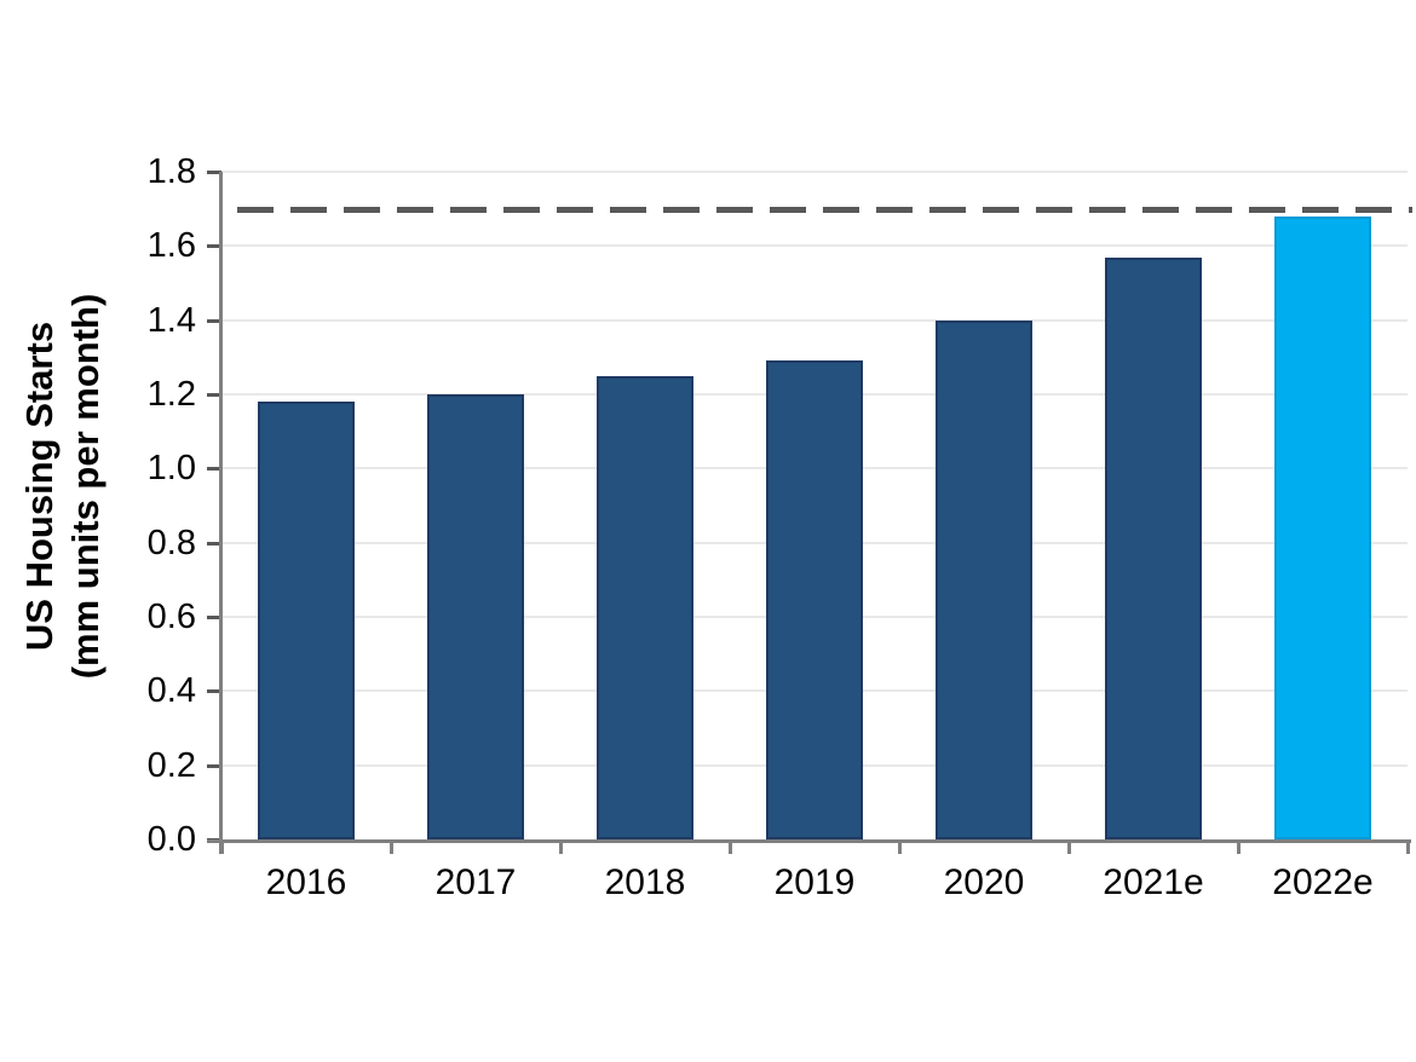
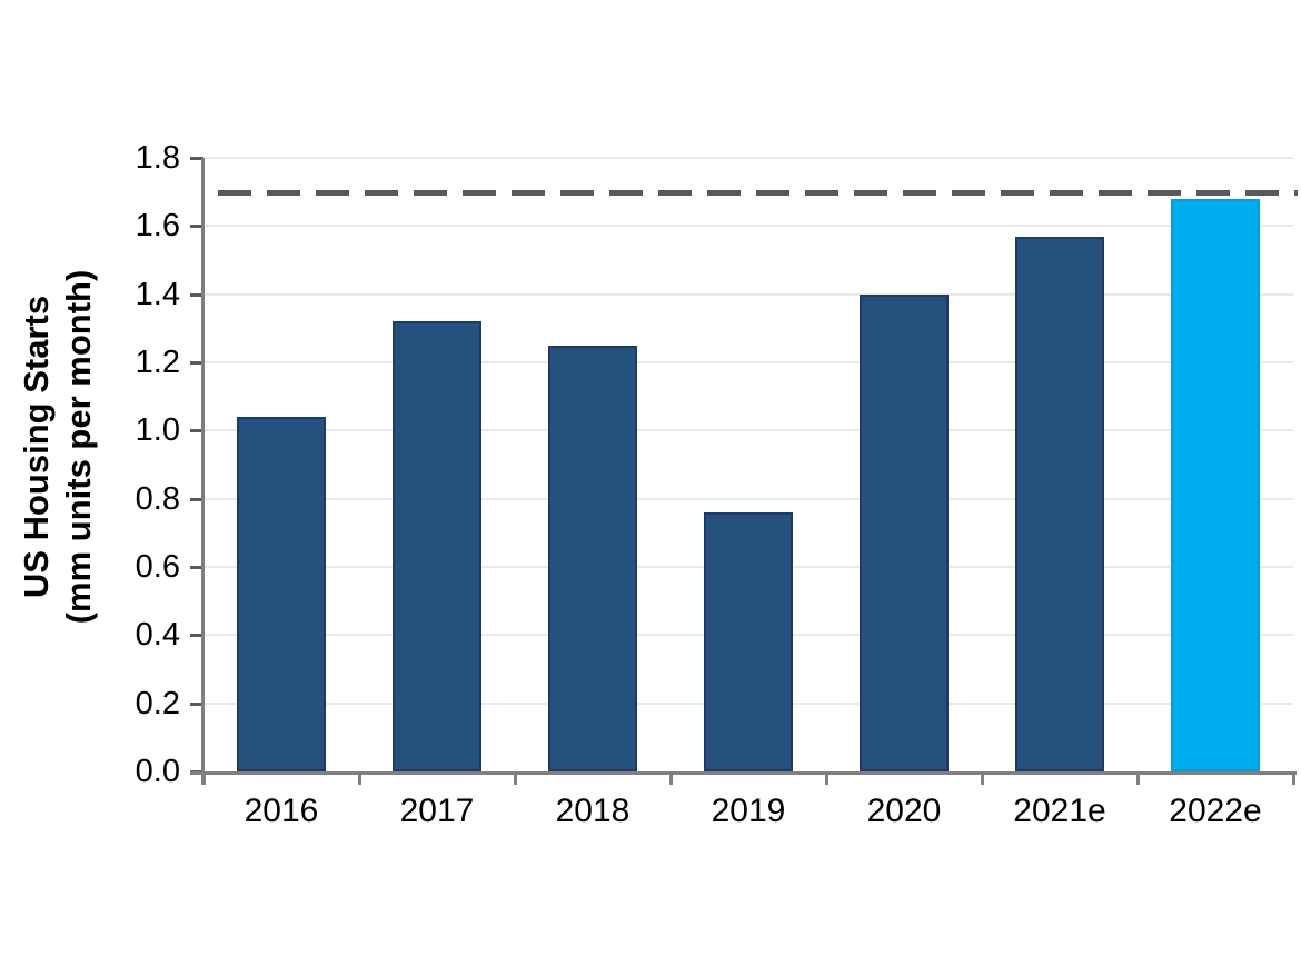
2016: 1.18 -> 1.04
2017: 1.20 -> 1.32
2019: 1.29 -> 0.76
